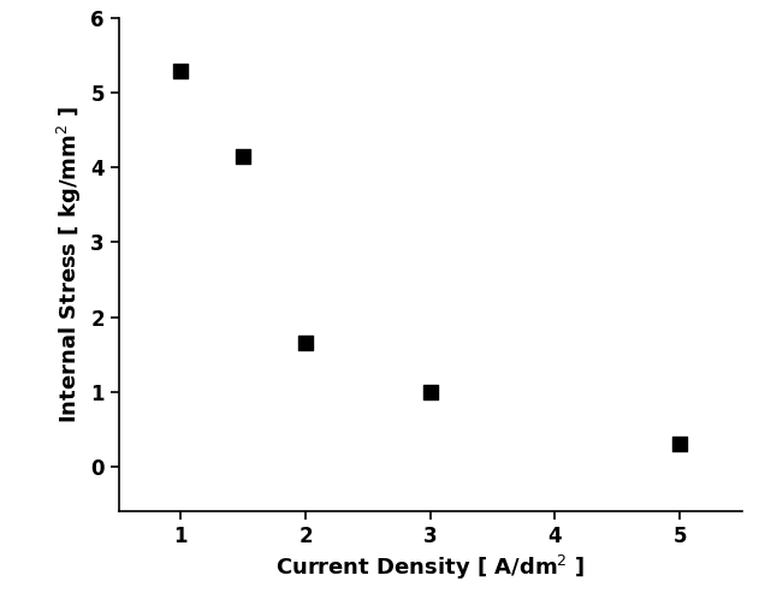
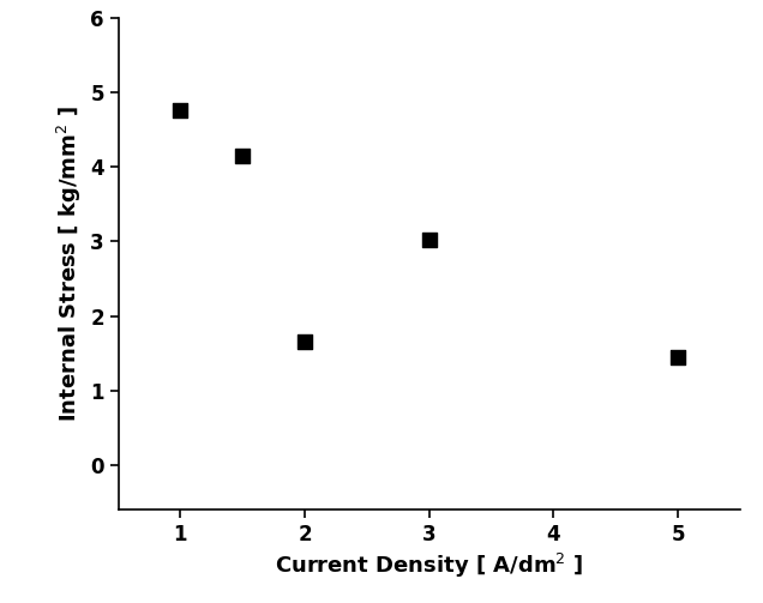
1: 5.30 -> 4.76
3: 1.00 -> 3.02
5: 0.30 -> 1.44
